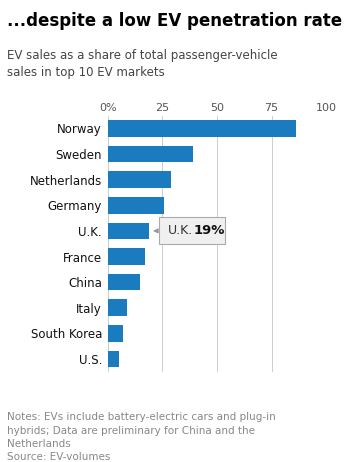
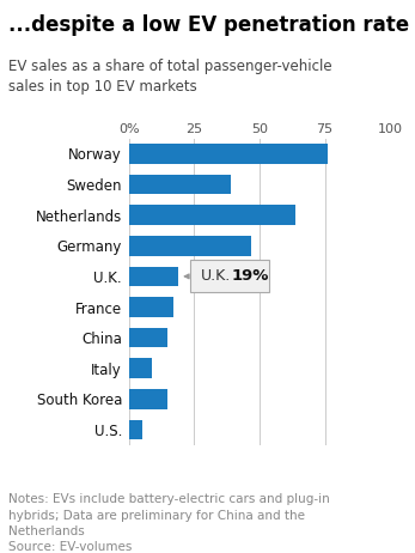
Norway: 86 -> 76
Netherlands: 29 -> 64
Germany: 26 -> 47
South Korea: 7 -> 15
